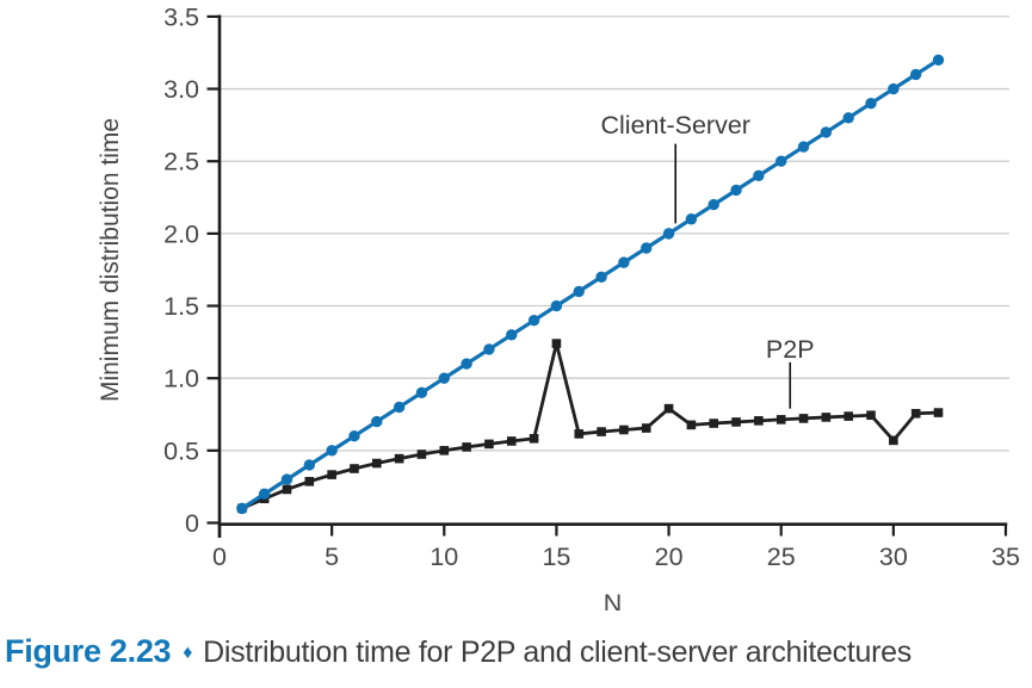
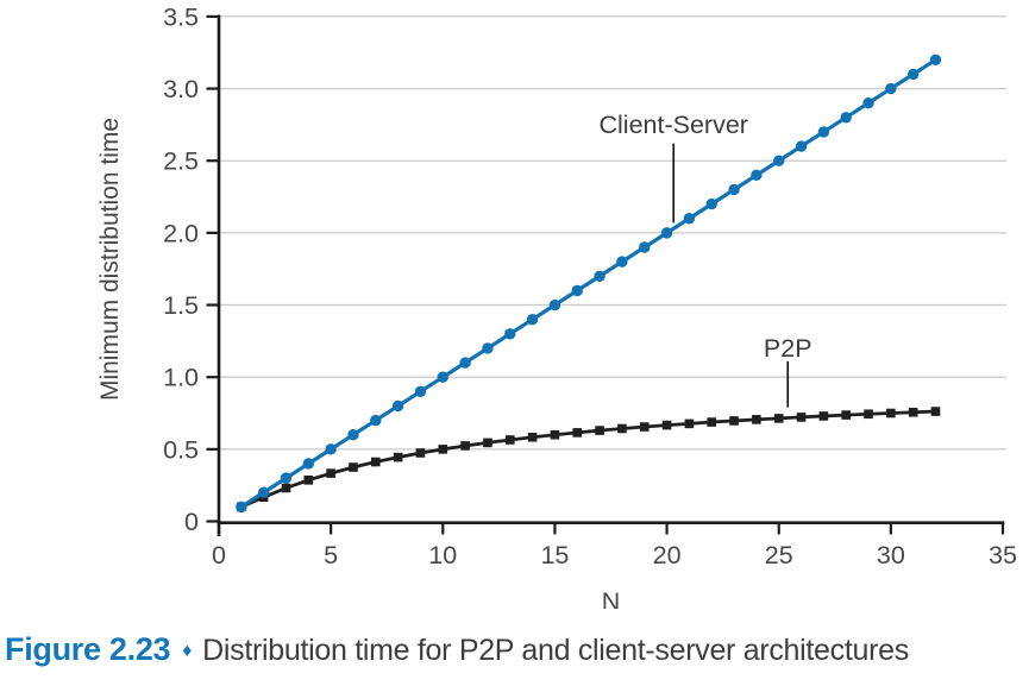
P2P/15: 1.24 -> 0.60
P2P/20: 0.79 -> 0.67
P2P/30: 0.57 -> 0.75
